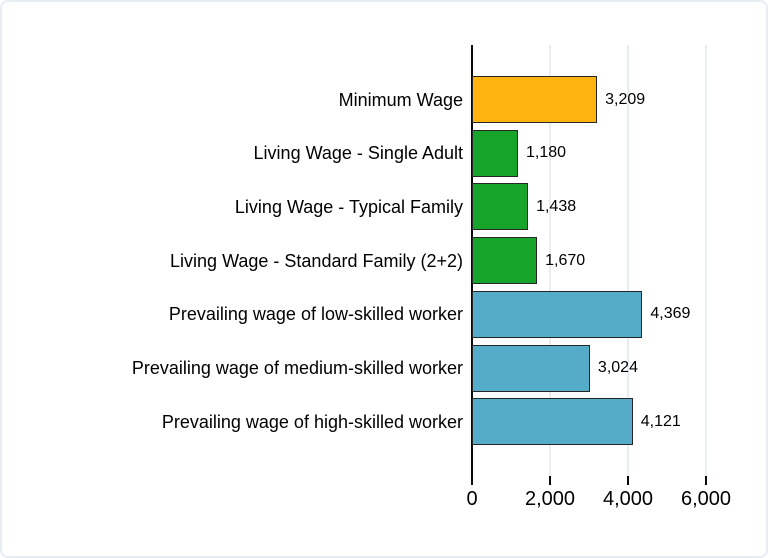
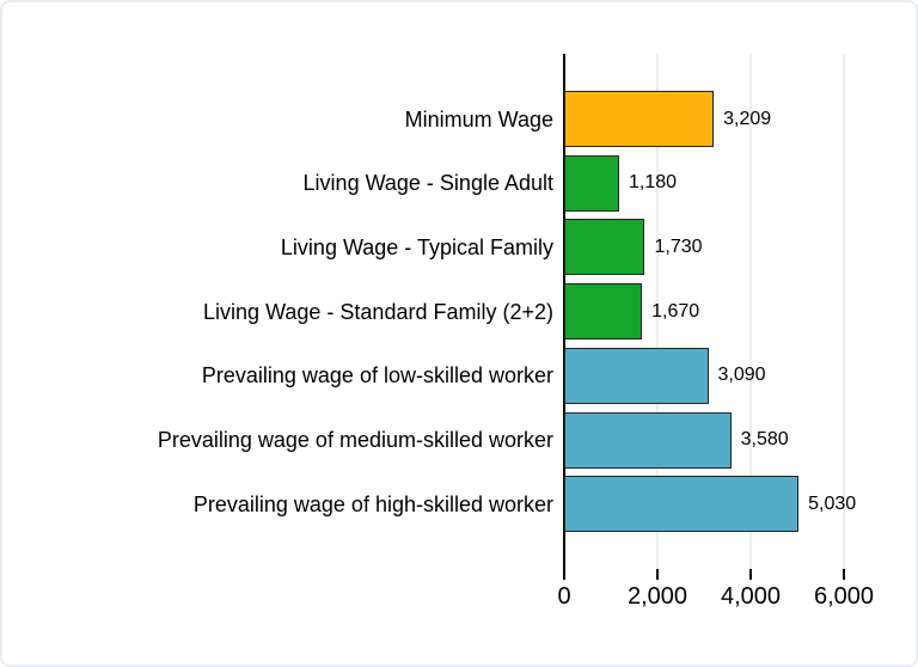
Living Wage - Typical Family: 1,438 -> 1,730
Prevailing wage of low-skilled worker: 4,369 -> 3,090
Prevailing wage of medium-skilled worker: 3,024 -> 3,580
Prevailing wage of high-skilled worker: 4,121 -> 5,030
